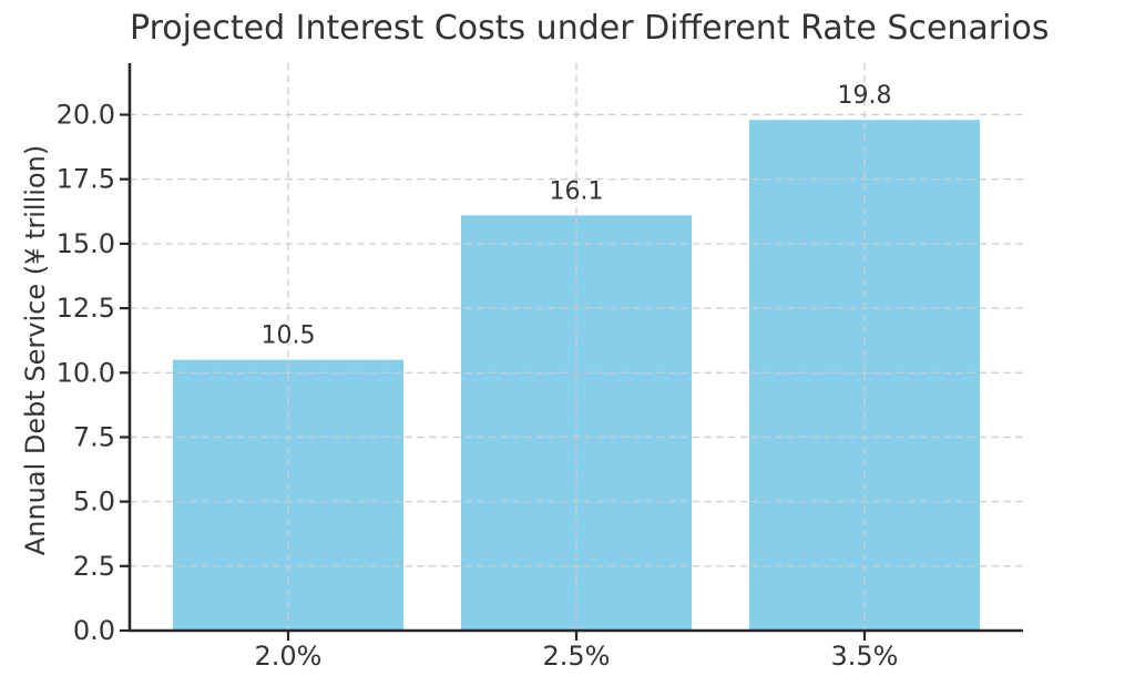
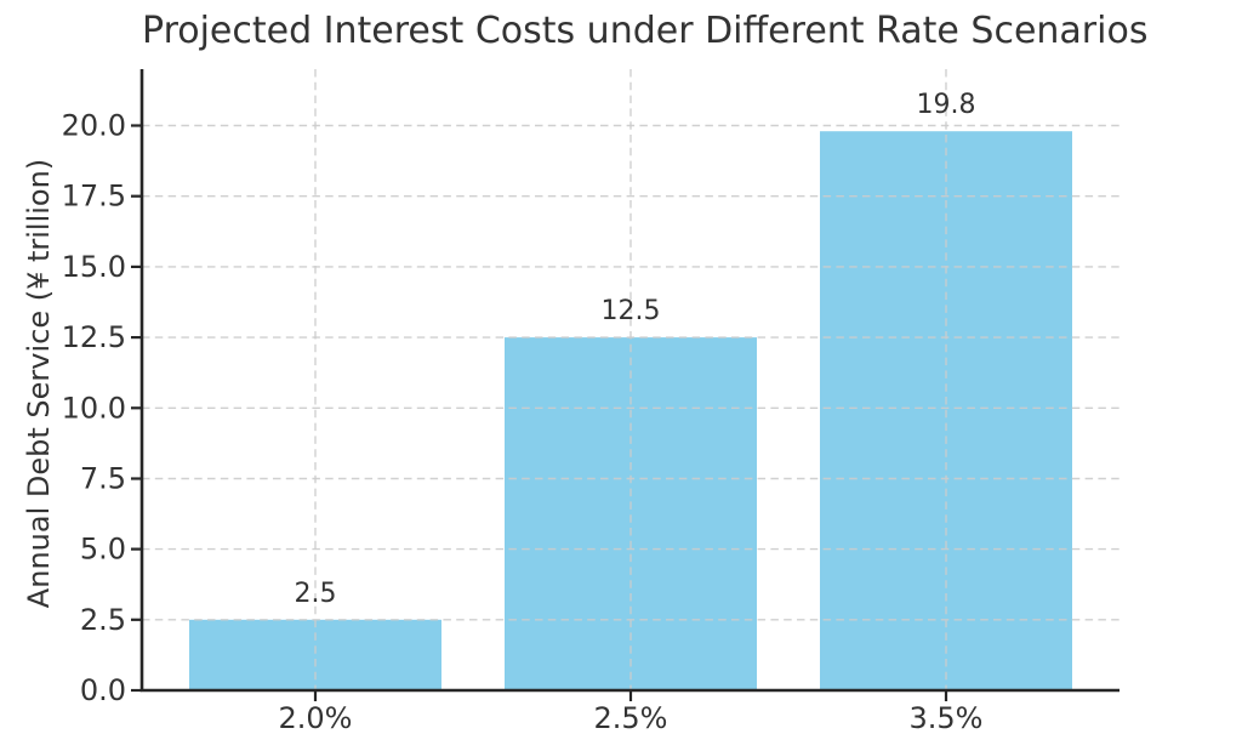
2.0%: 10.5 -> 2.5
2.5%: 16.1 -> 12.5
